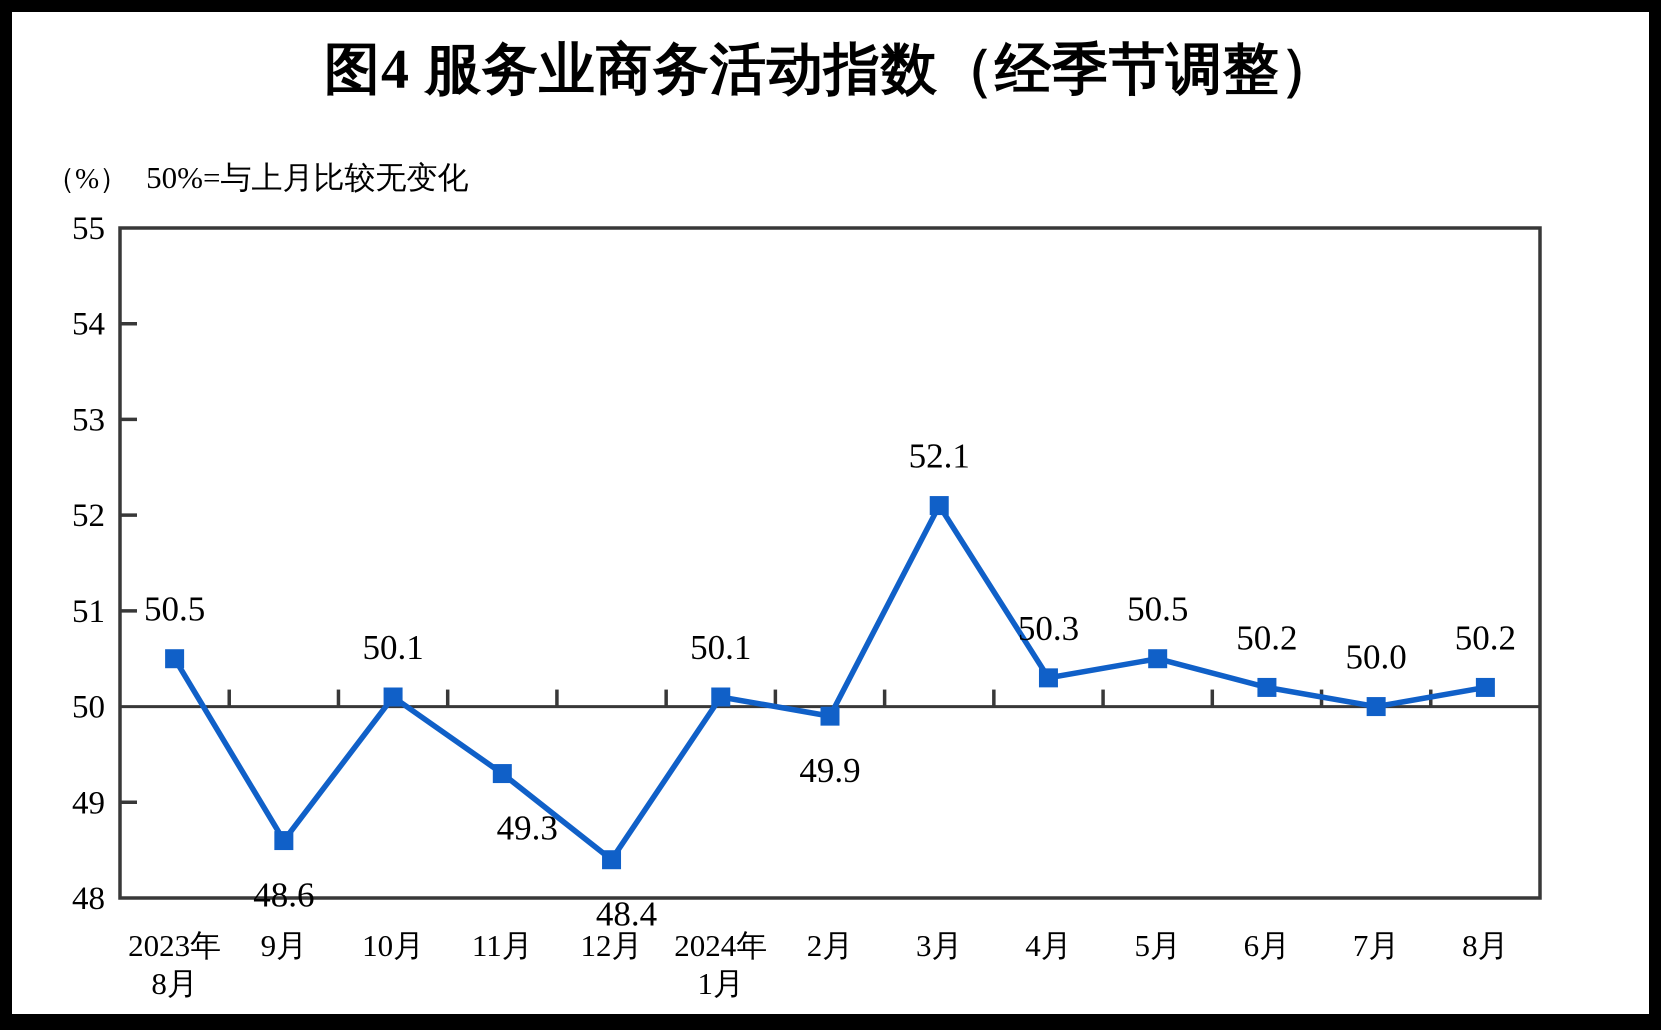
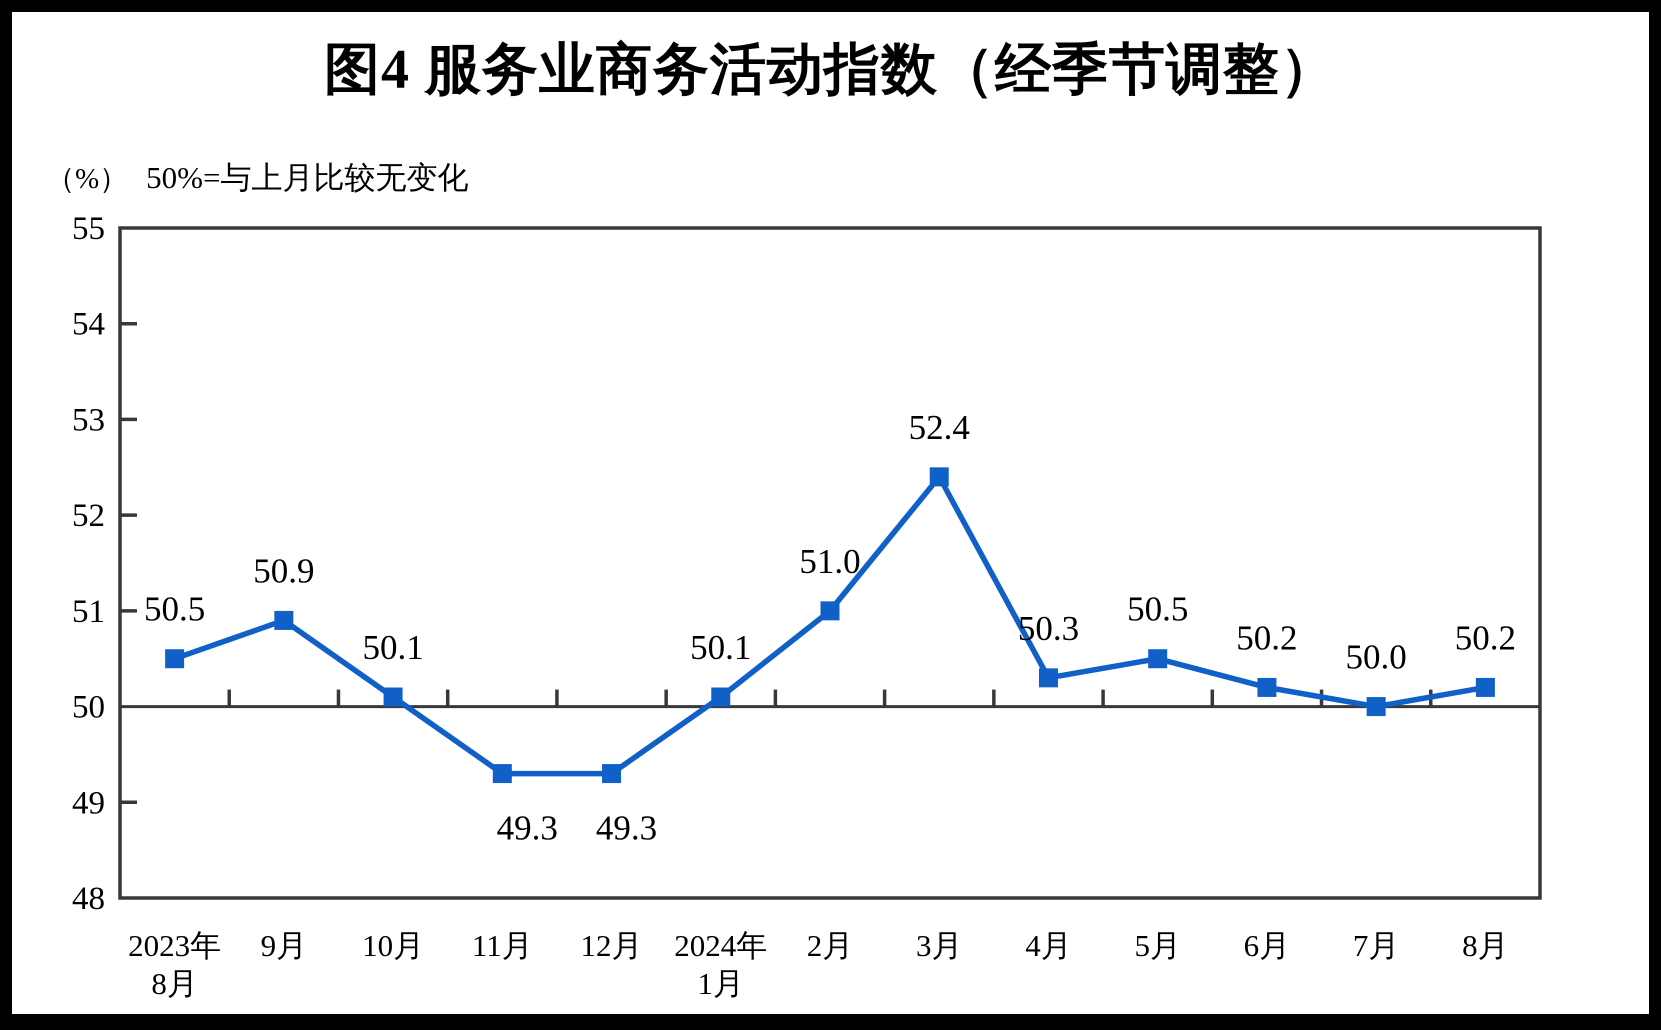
9月: 48.6 -> 50.9
12月: 48.4 -> 49.3
2月: 49.9 -> 51.0
3月: 52.1 -> 52.4
